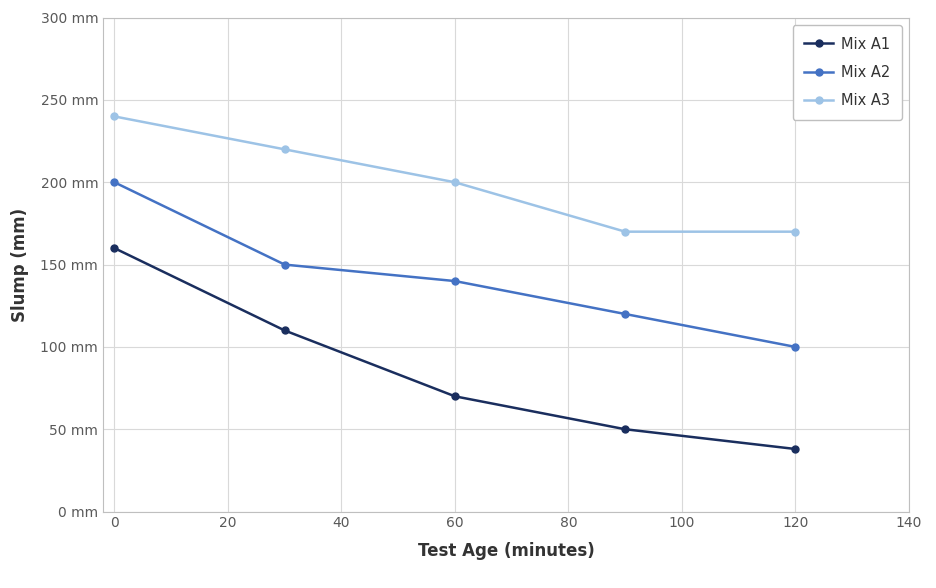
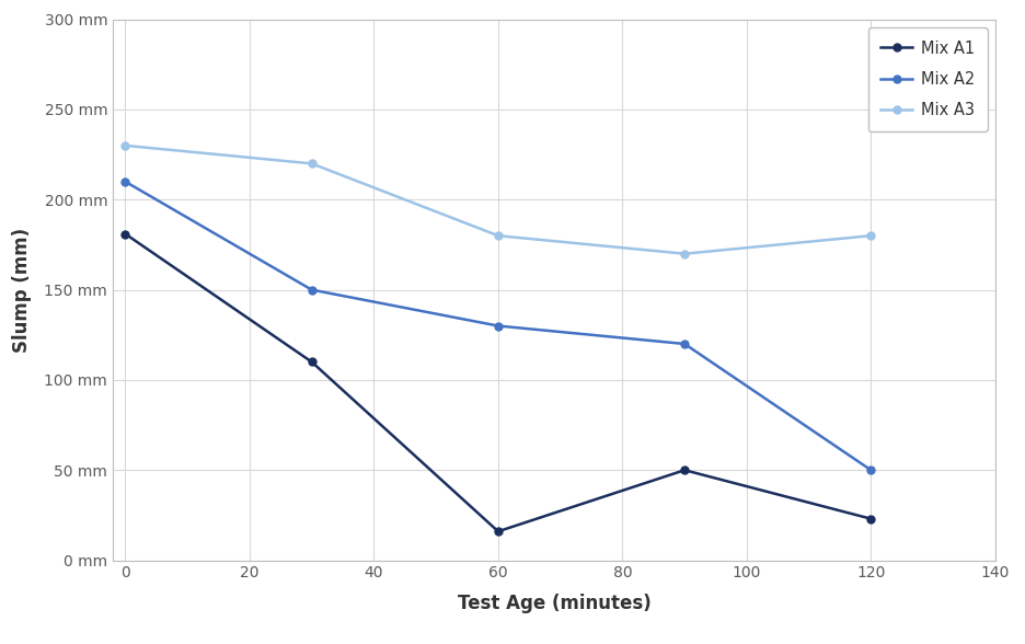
Mix A1/0: 160 mm -> 181 mm
Mix A2/0: 200 mm -> 210 mm
Mix A3/0: 240 mm -> 230 mm
Mix A1/60: 70 mm -> 16 mm
Mix A2/60: 140 mm -> 130 mm
Mix A3/60: 200 mm -> 180 mm
Mix A1/120: 38 mm -> 23 mm
Mix A2/120: 100 mm -> 50 mm
Mix A3/120: 170 mm -> 180 mm
